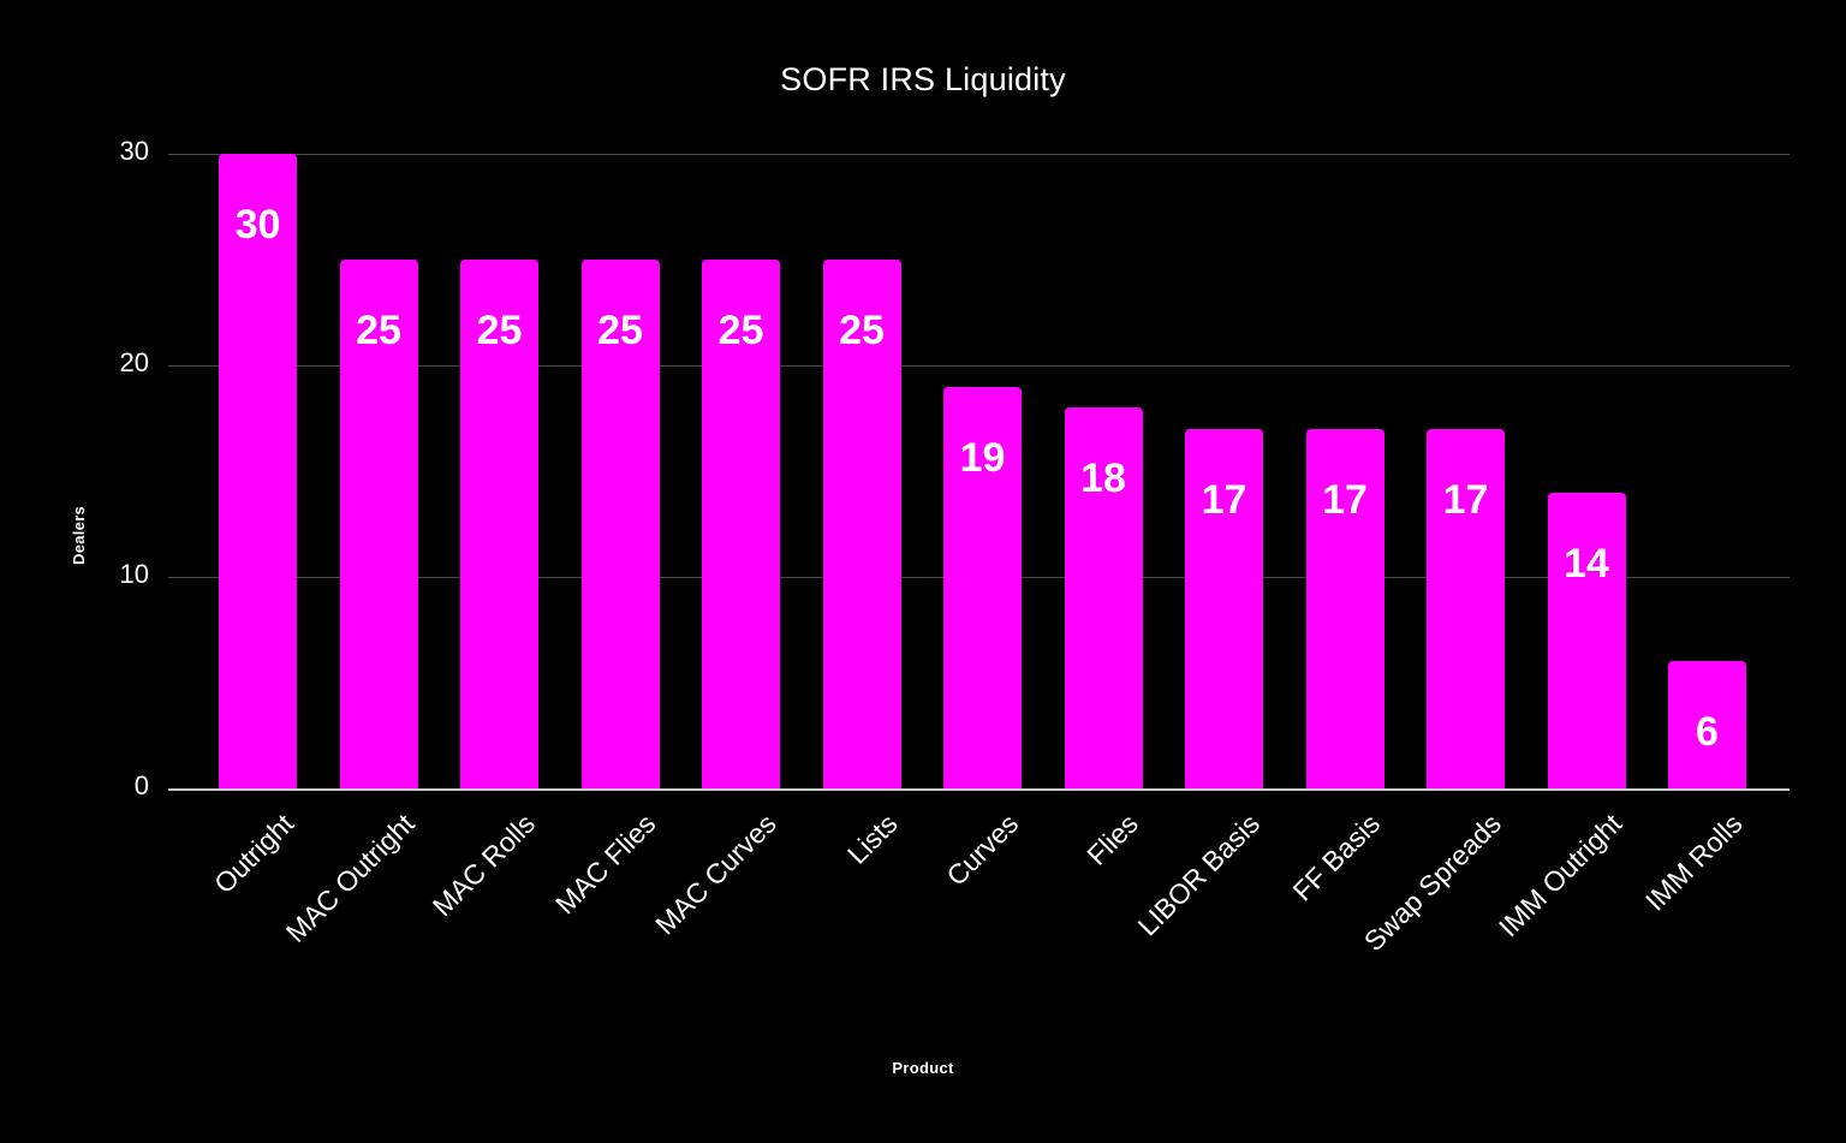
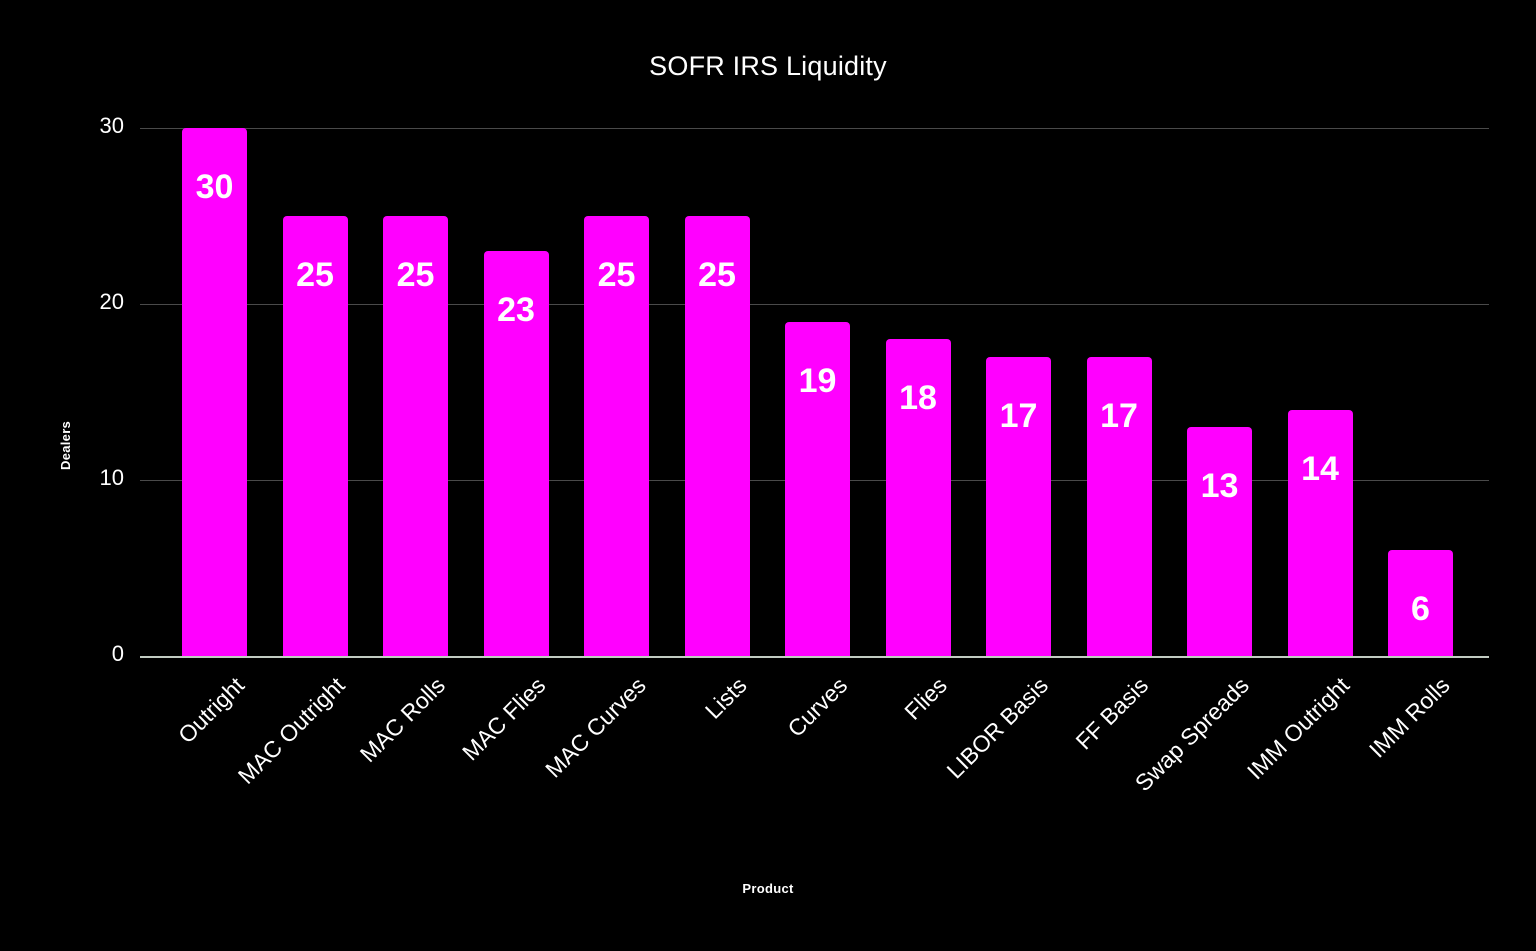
MAC Flies: 25 -> 23
Swap Spreads: 17 -> 13
